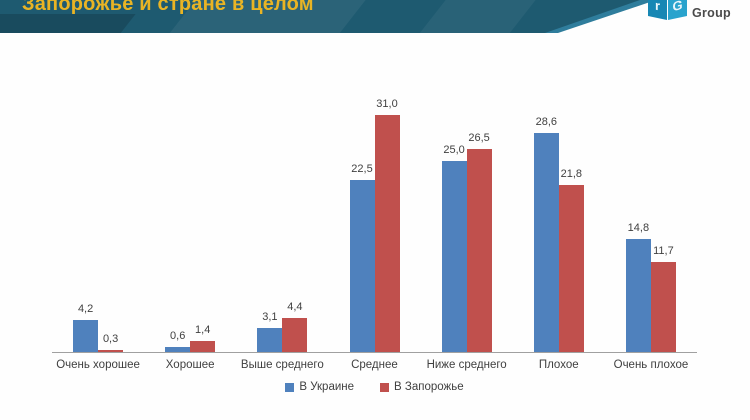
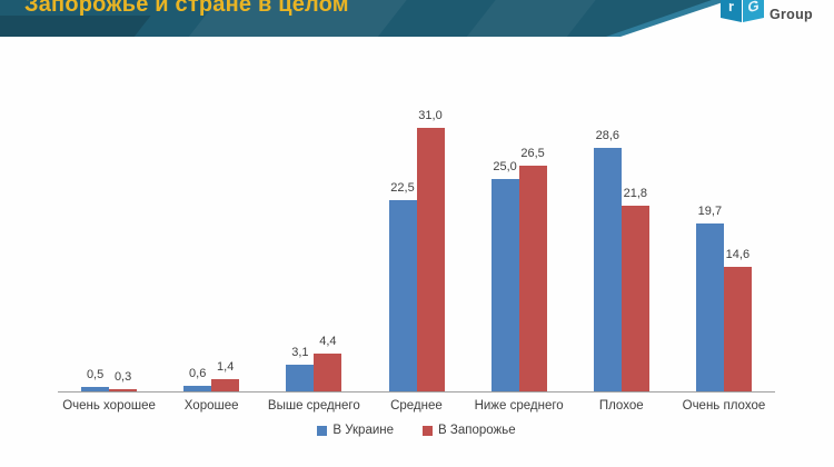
В Украине/Очень хорошее: 4,2 -> 0,5
В Украине/Очень плохое: 14,8 -> 19,7
В Запорожье/Очень плохое: 11,7 -> 14,6
